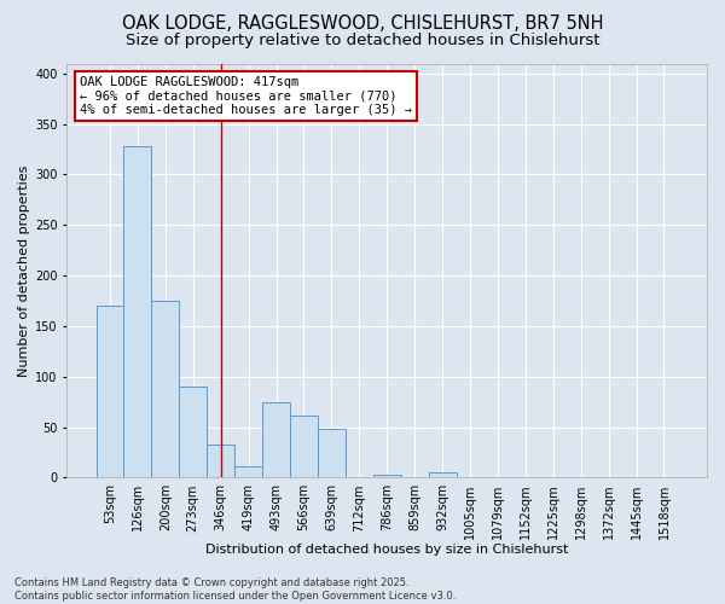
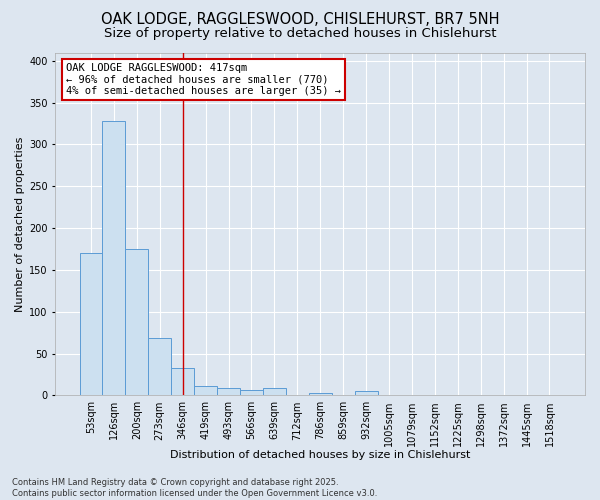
273sqm: 90 -> 69
493sqm: 74 -> 9
566sqm: 62 -> 6
639sqm: 48 -> 9
